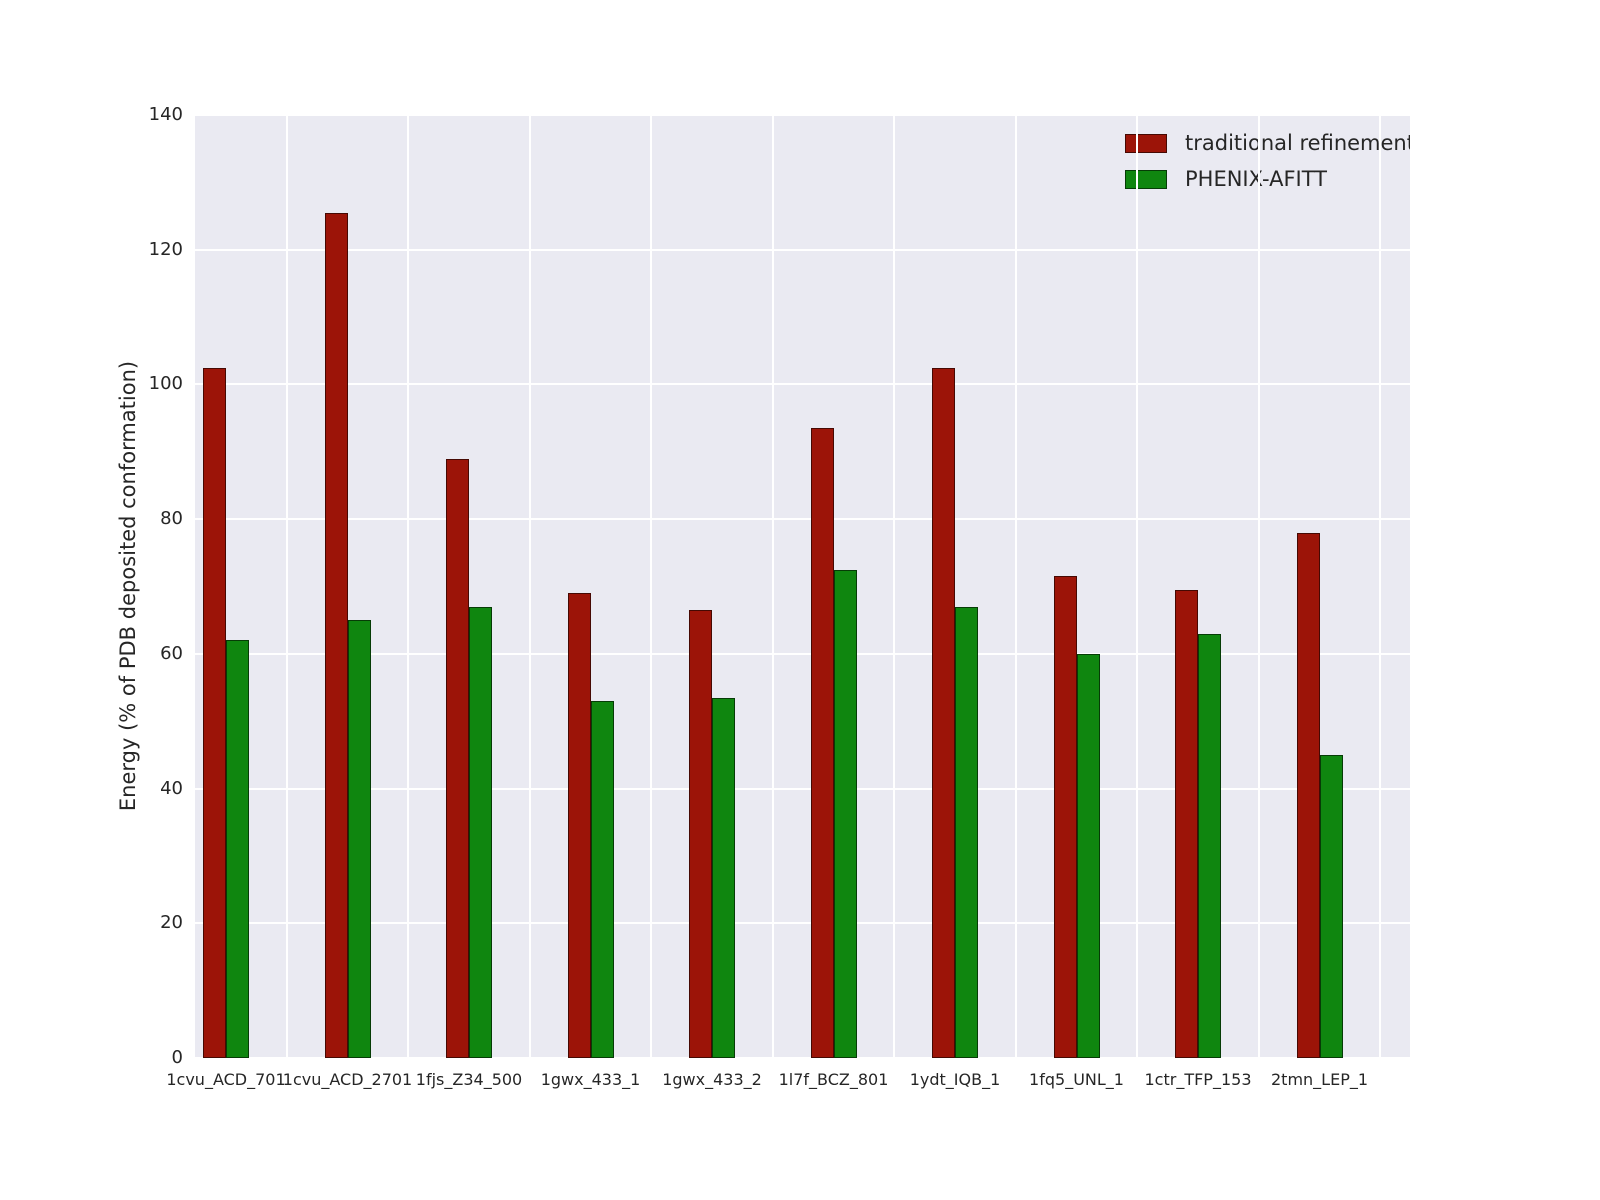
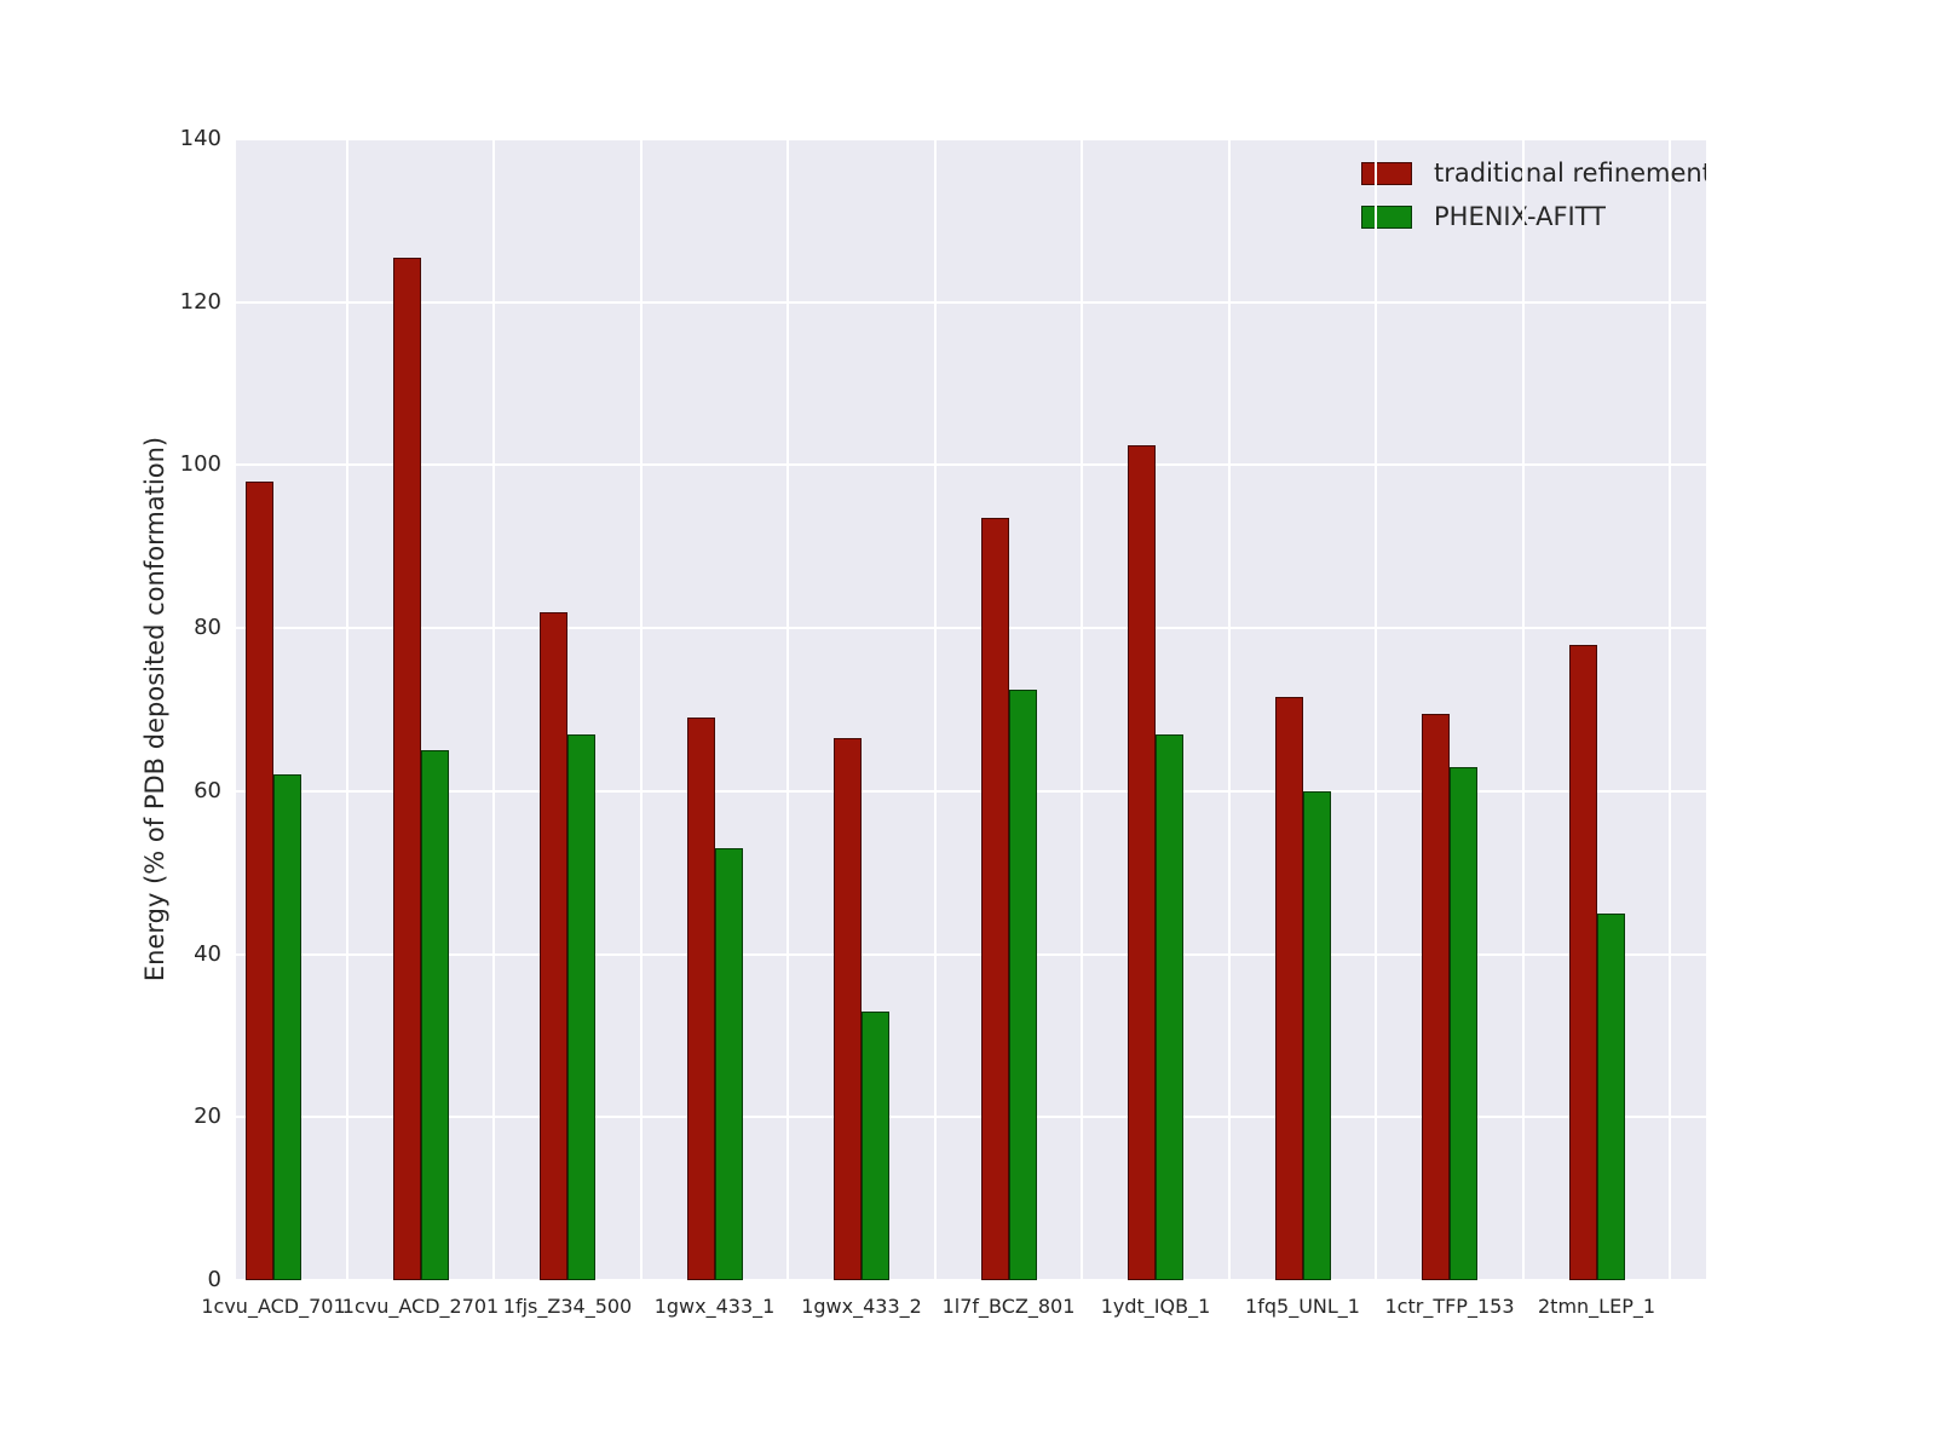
traditional refinement/1cvu_ACD_701: 102 -> 98
traditional refinement/1fjs_Z34_500: 89 -> 82
PHENIX-AFITT/1gwx_433_2: 54 -> 33
